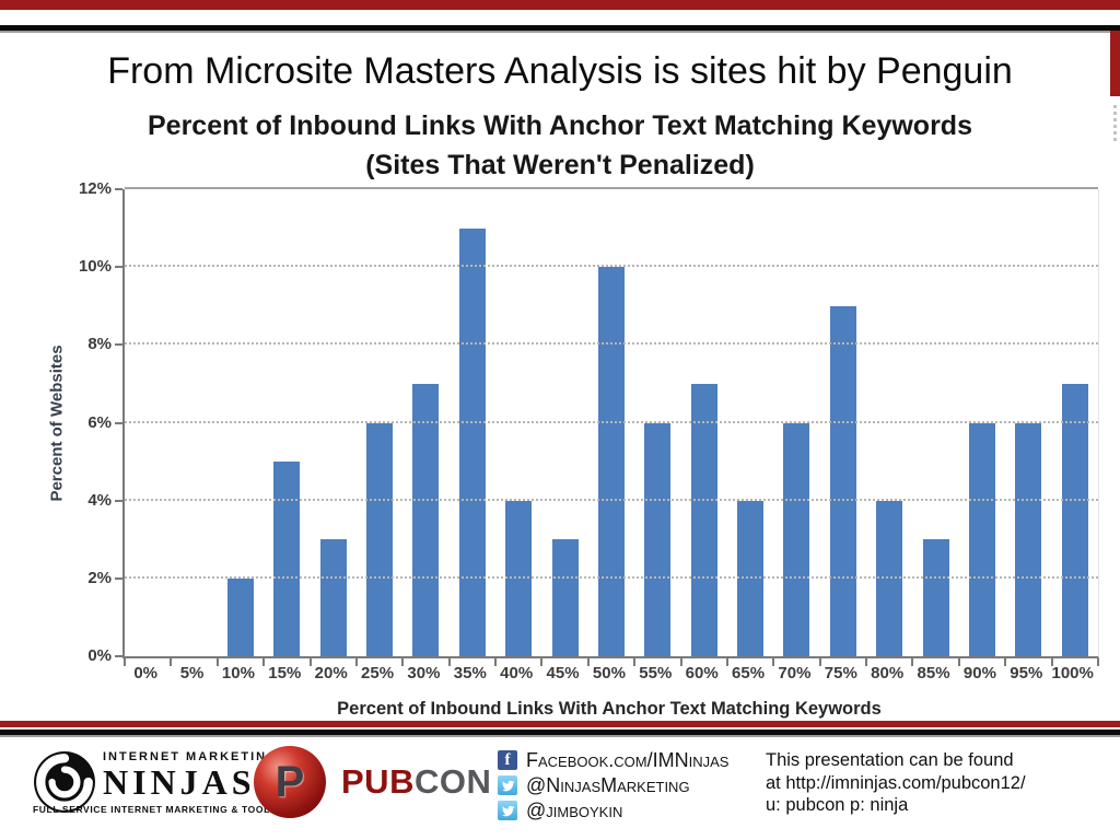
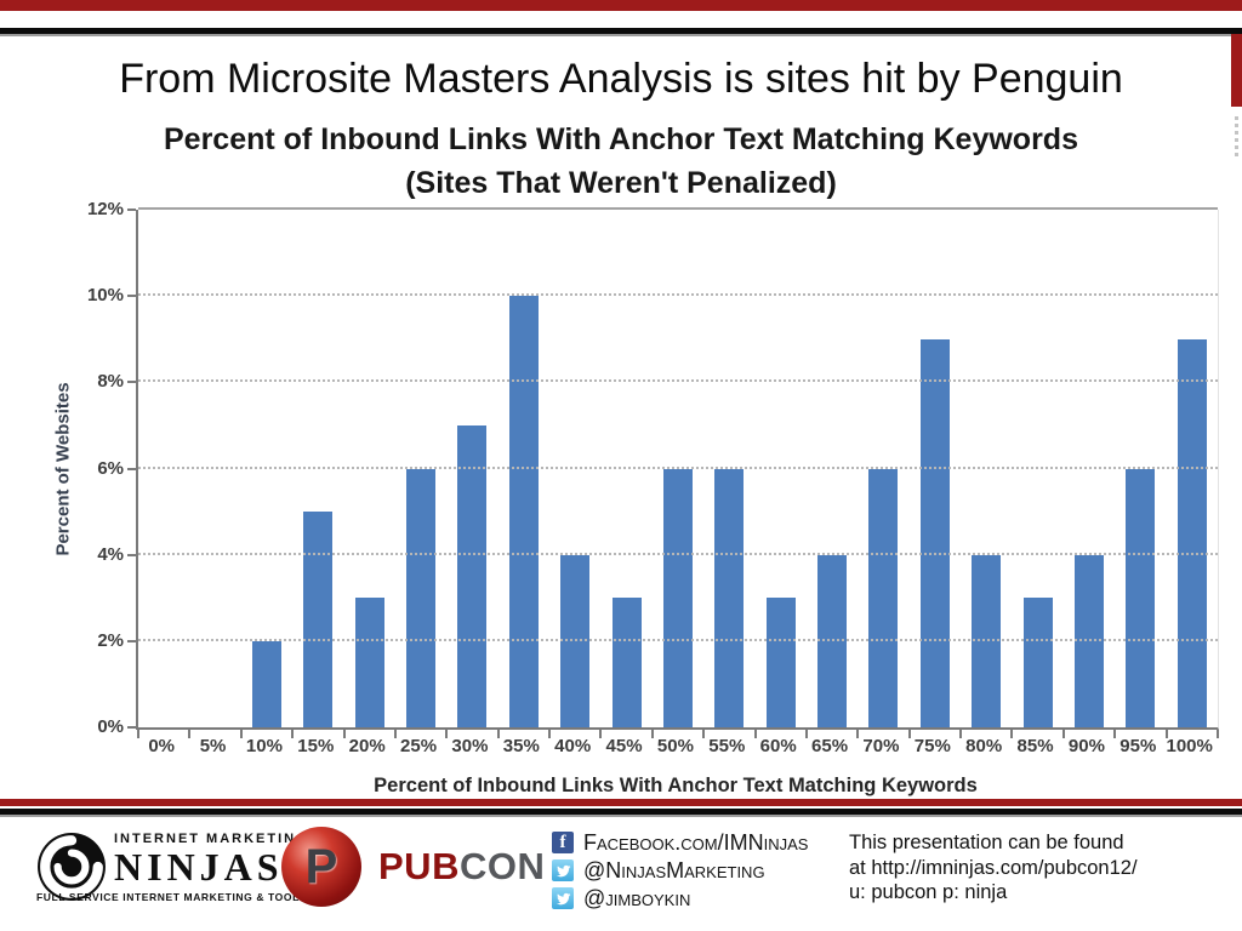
35%: 11% -> 10%
50%: 10% -> 6%
60%: 7% -> 3%
90%: 6% -> 4%
100%: 7% -> 9%
